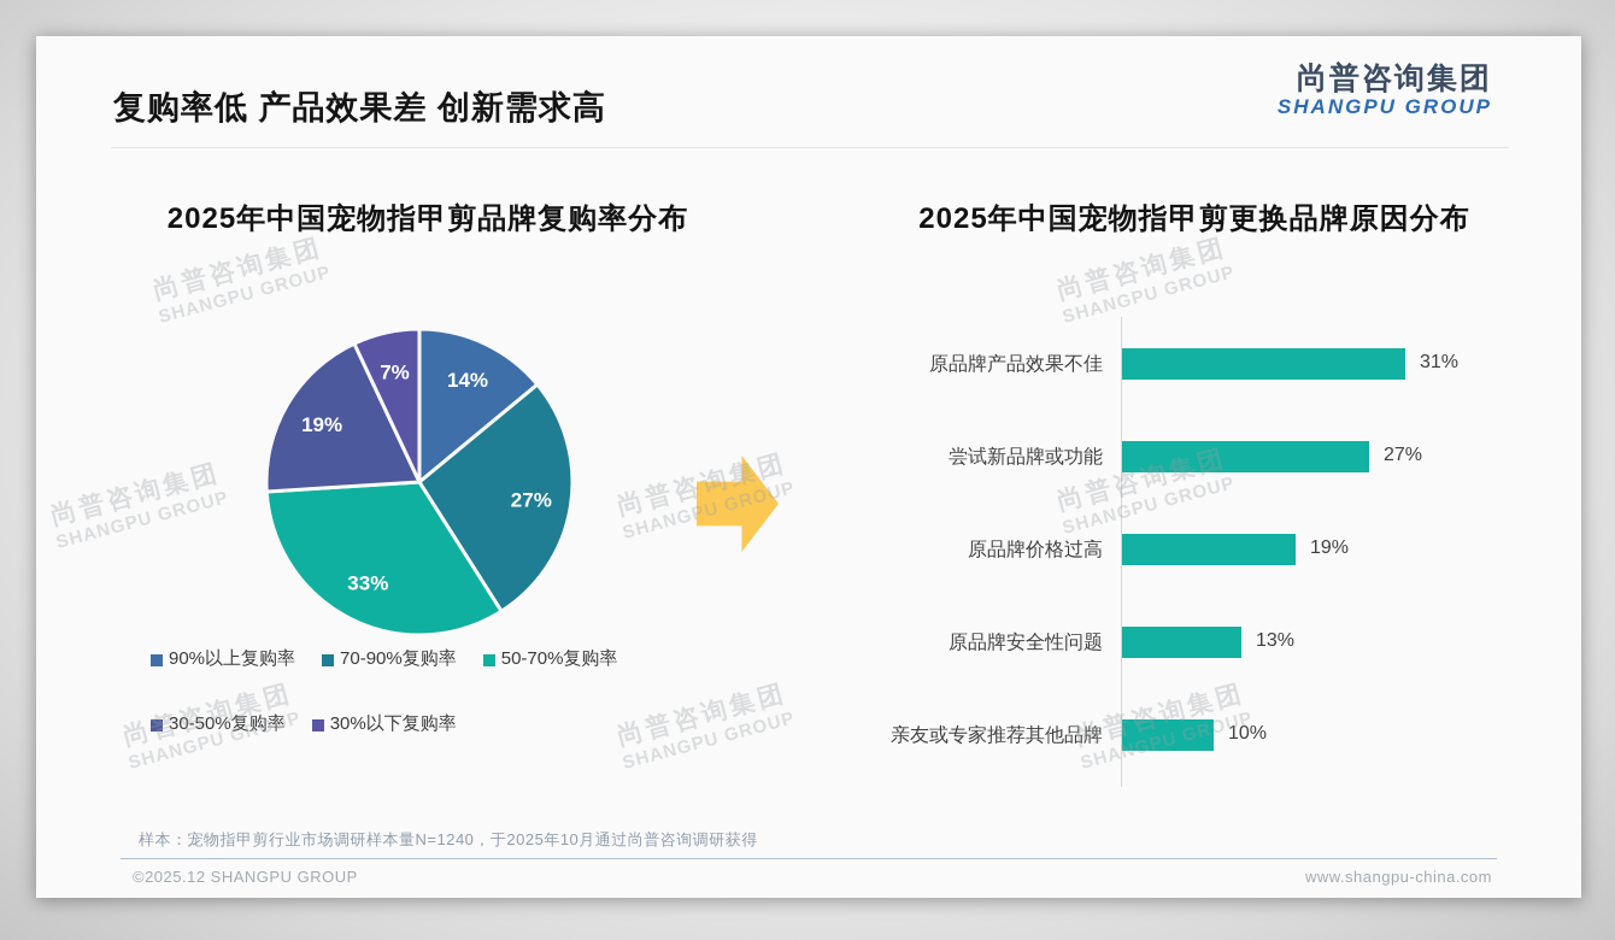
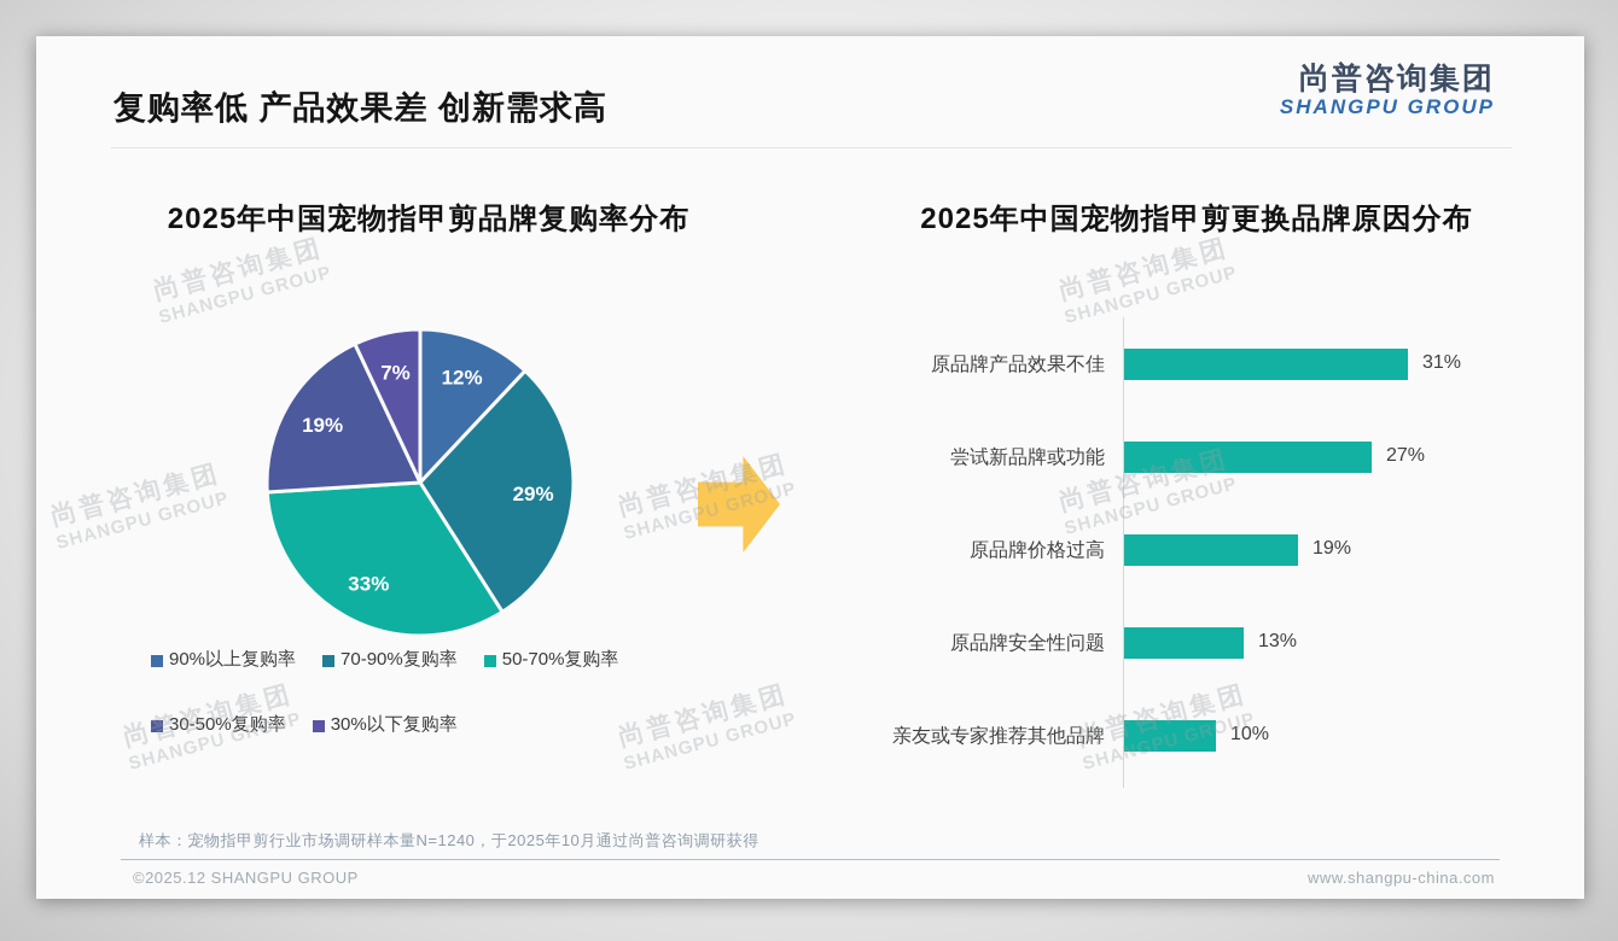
2025年中国宠物指甲剪品牌复购率分布/90%以上复购率: 14% -> 12%
2025年中国宠物指甲剪品牌复购率分布/70-90%复购率: 27% -> 29%
